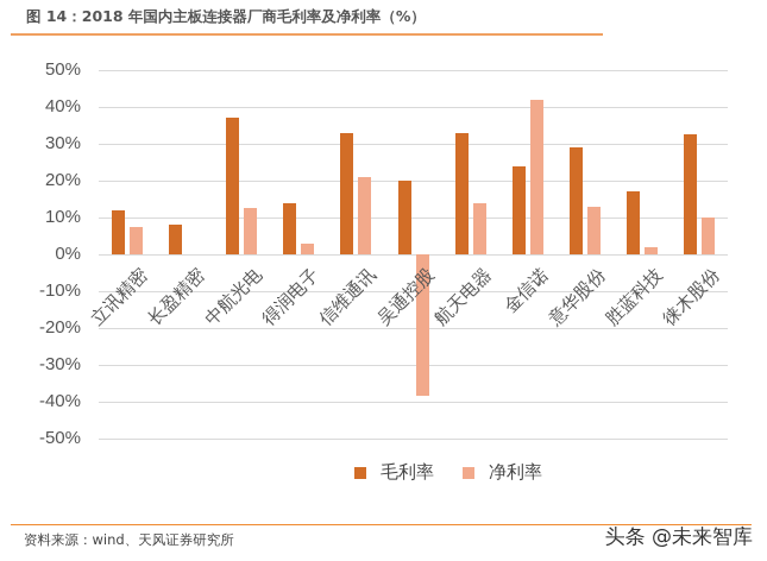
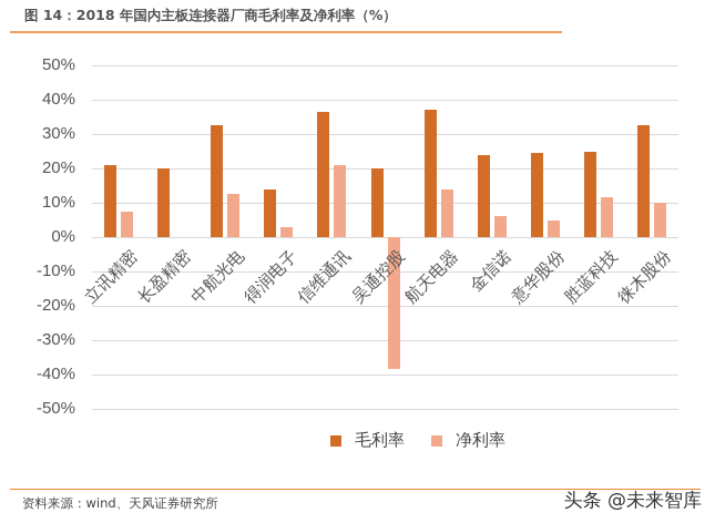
毛利率/立讯精密: 12% -> 21%
毛利率/长盈精密: 8% -> 20%
毛利率/中航光电: 37% -> 32%
毛利率/信维通讯: 33% -> 36%
毛利率/航天电器: 33% -> 37%
净利率/金信诺: 42% -> 6%
毛利率/意华股份: 29% -> 24%
净利率/意华股份: 13% -> 5%
毛利率/胜蓝科技: 17% -> 25%
净利率/胜蓝科技: 2% -> 12%
